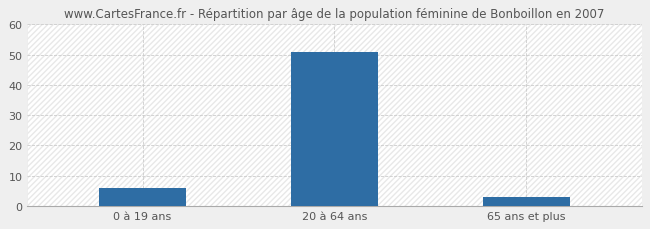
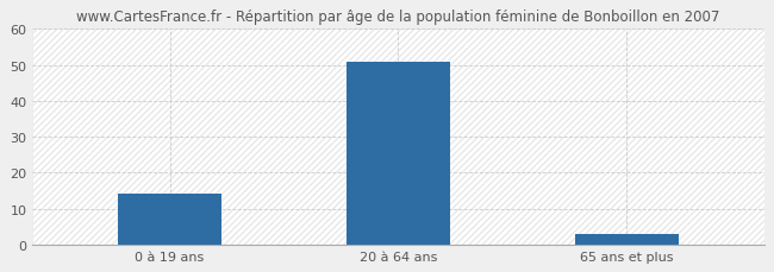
0 à 19 ans: 6 -> 14
